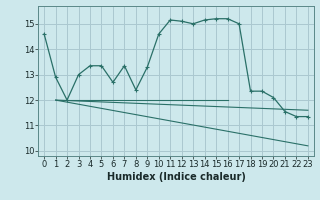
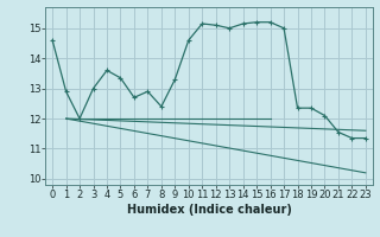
4: 13.35 -> 13.60
7: 13.35 -> 12.90
